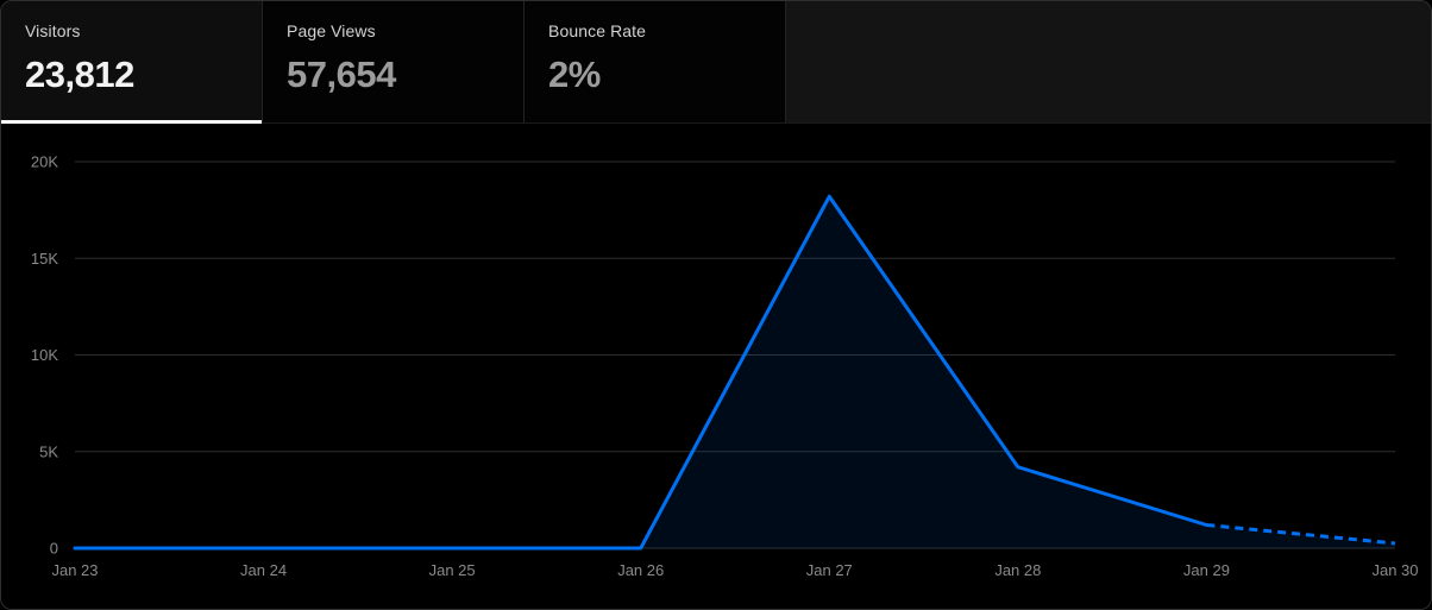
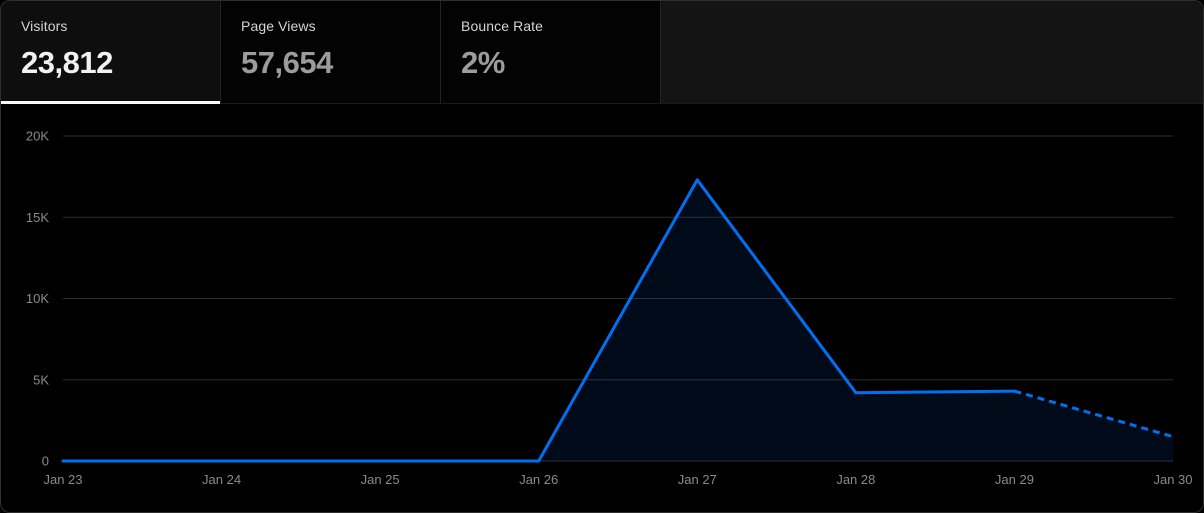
Jan 27: 18.2K -> 17.3K
Jan 29: 1.2K -> 4.3K
Jan 30: 0.2K -> 1.5K
